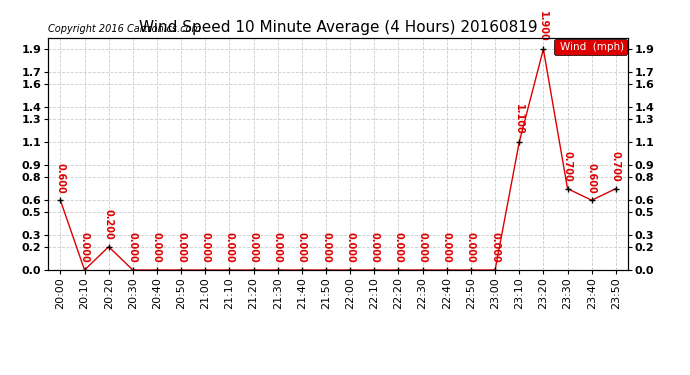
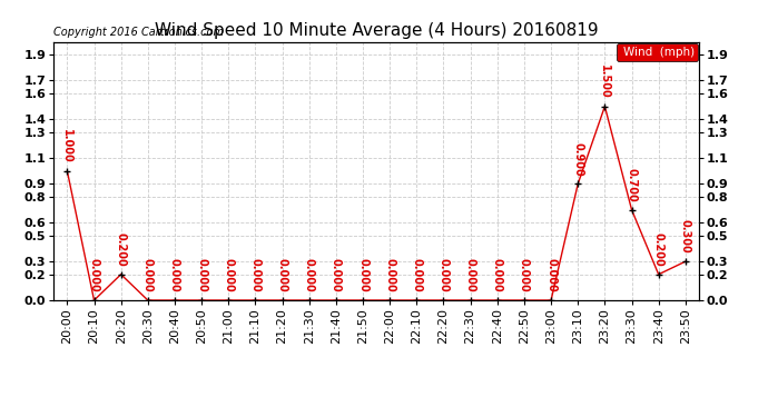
20:00: 0.600 -> 1.000
23:10: 1.100 -> 0.900
23:20: 1.900 -> 1.500
23:40: 0.600 -> 0.200
23:50: 0.700 -> 0.300
